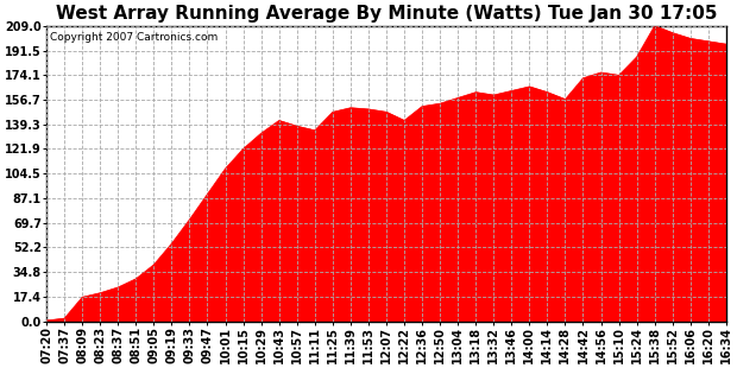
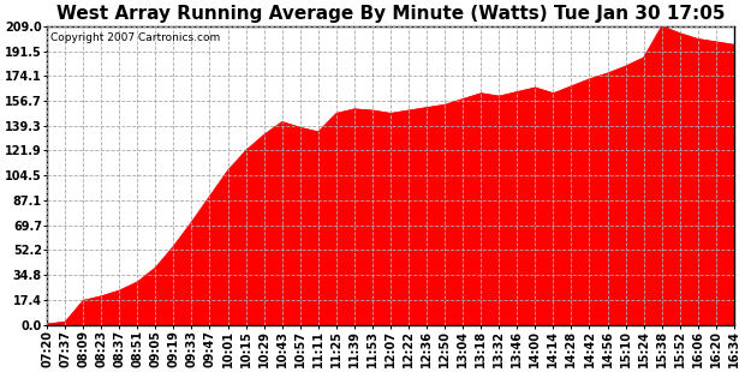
12:22: 142 -> 150
14:28: 157 -> 167
15:10: 174 -> 181
